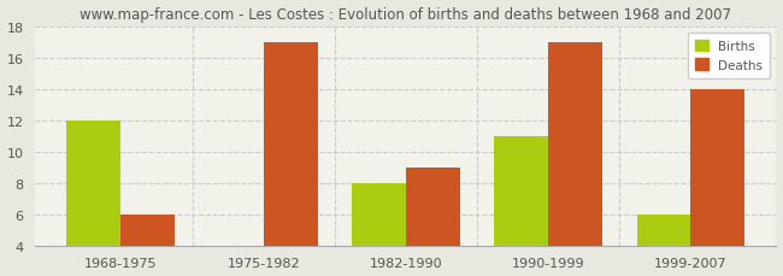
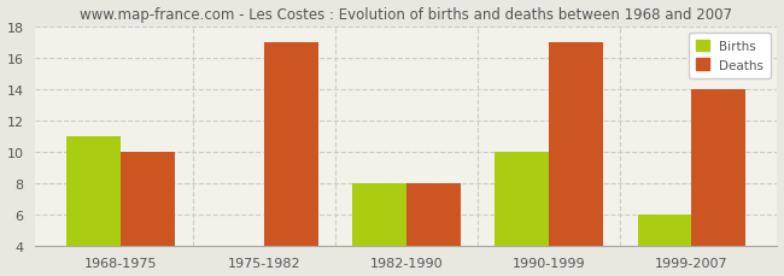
Births/1968-1975: 12 -> 11
Deaths/1968-1975: 6 -> 10
Deaths/1982-1990: 9 -> 8
Births/1990-1999: 11 -> 10
